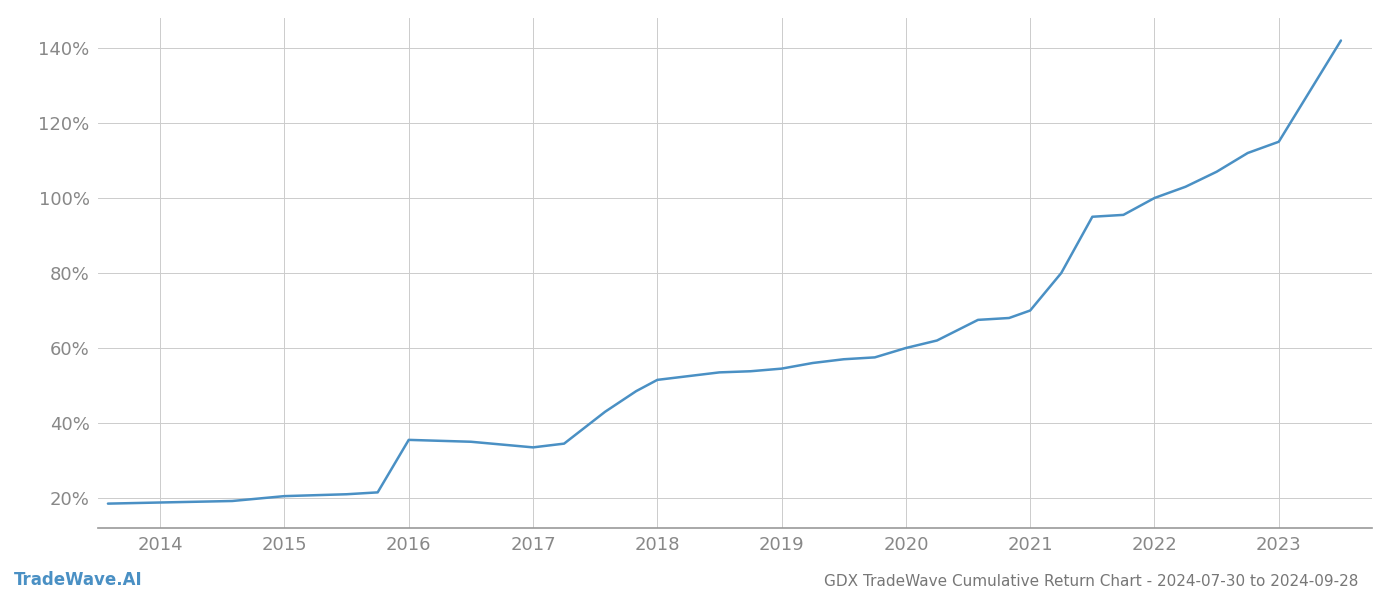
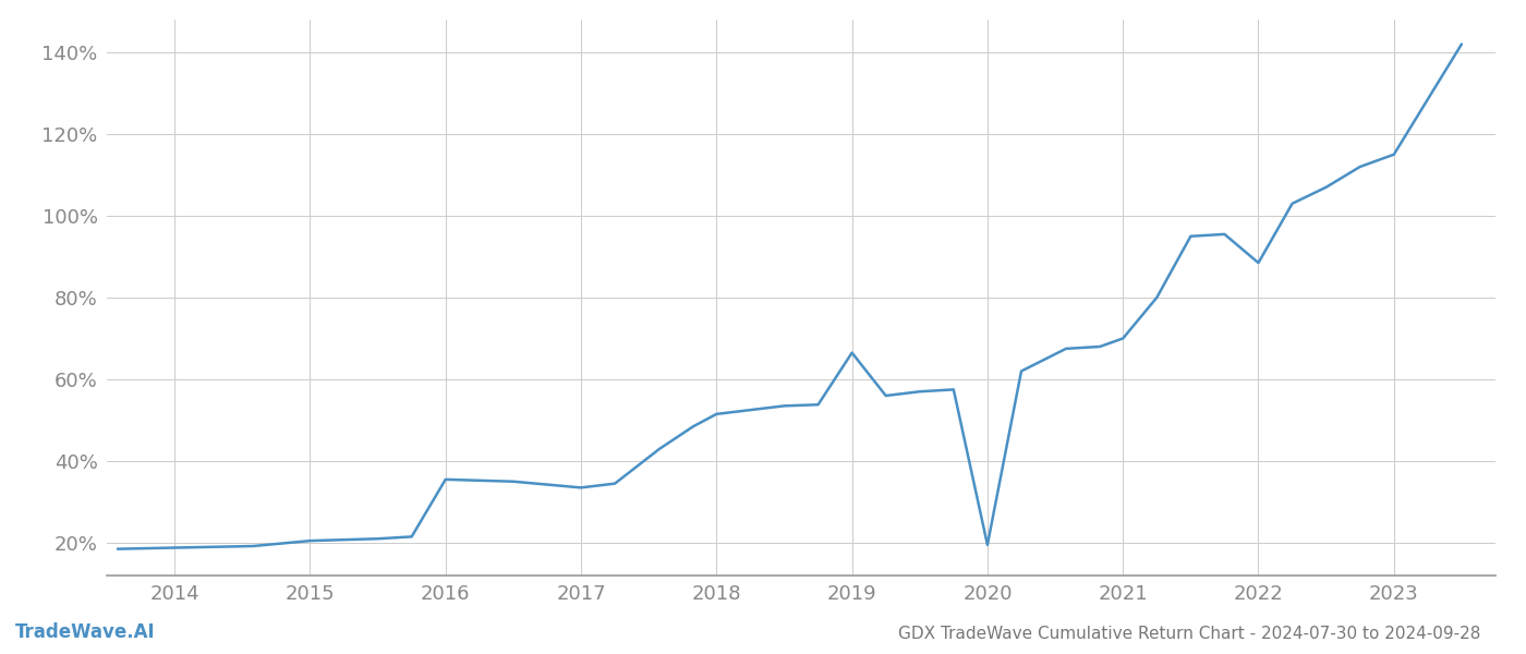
2019: 54.5% -> 66.5%
2020: 60.0% -> 19.5%
2022: 100.0% -> 88.5%
